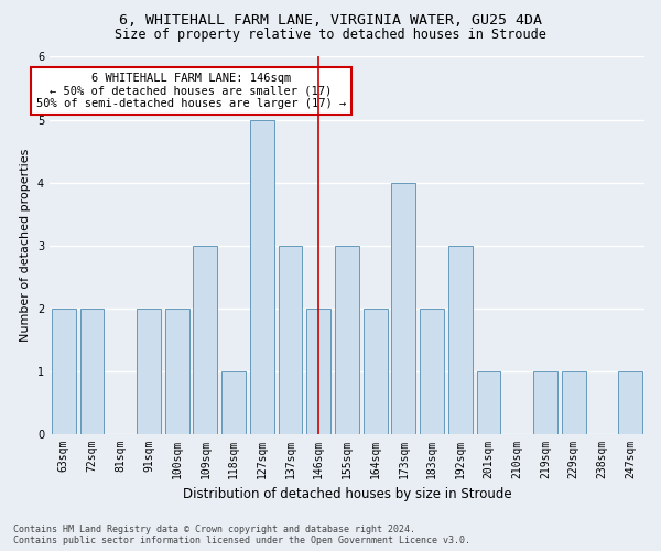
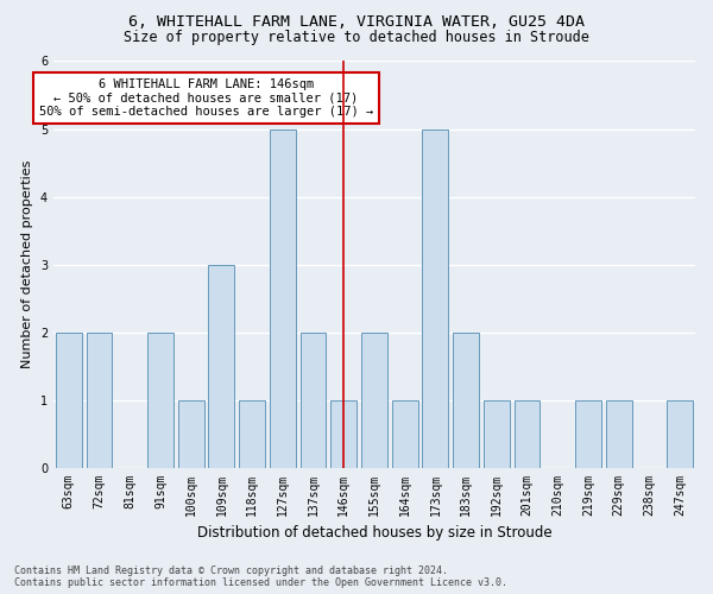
100sqm: 2 -> 1
137sqm: 3 -> 2
146sqm: 2 -> 1
155sqm: 3 -> 2
164sqm: 2 -> 1
173sqm: 4 -> 5
192sqm: 3 -> 1
